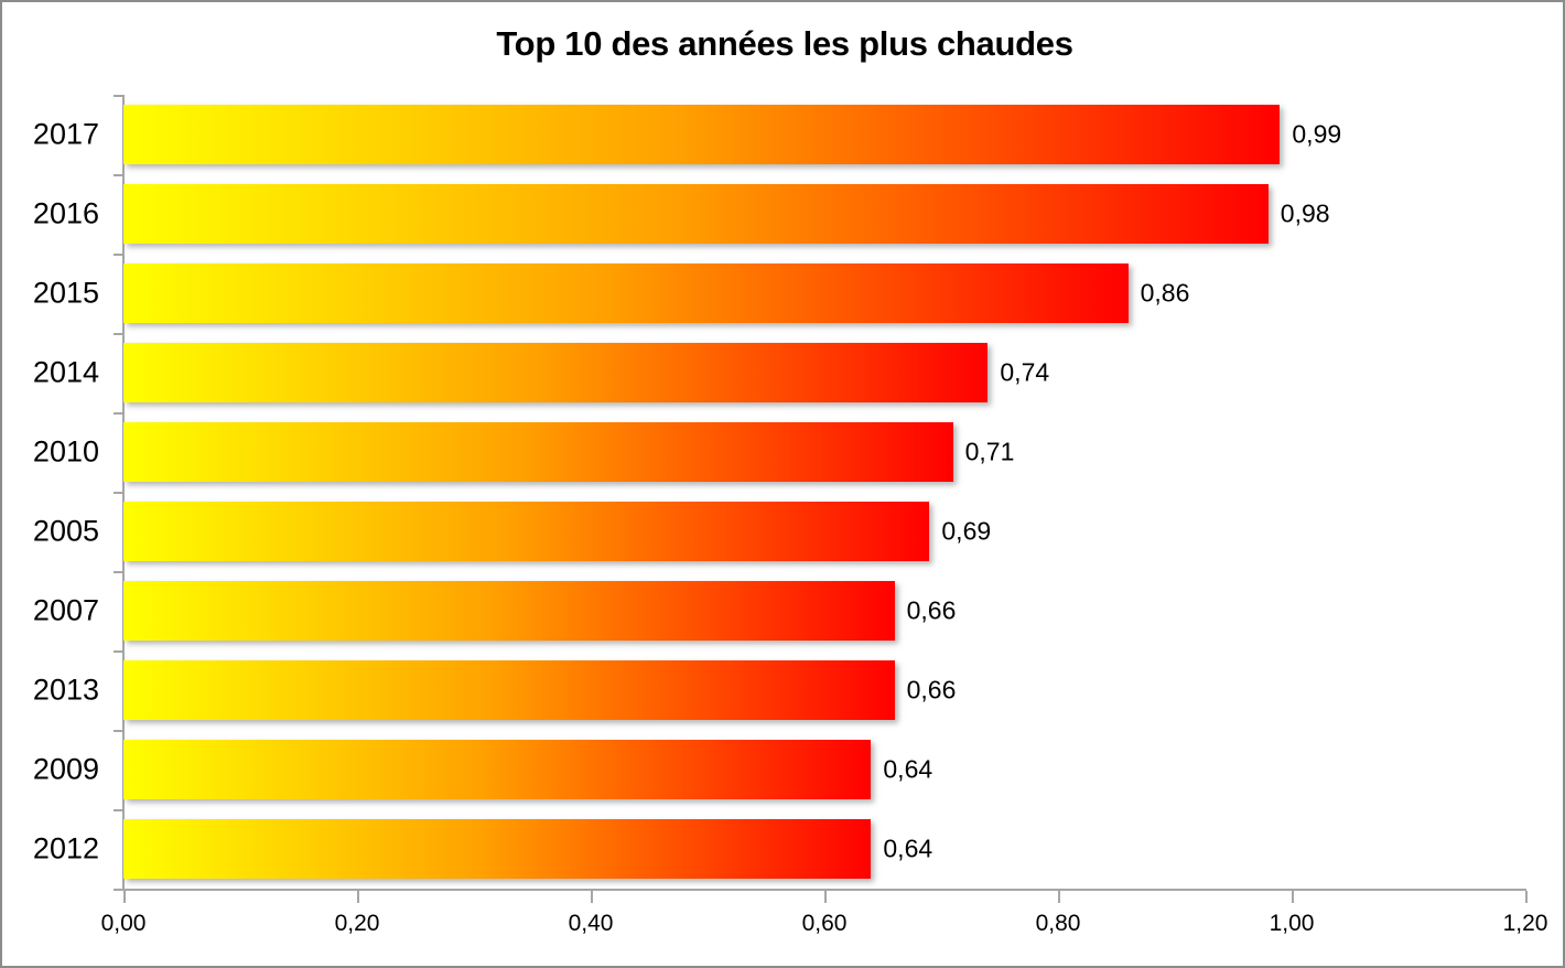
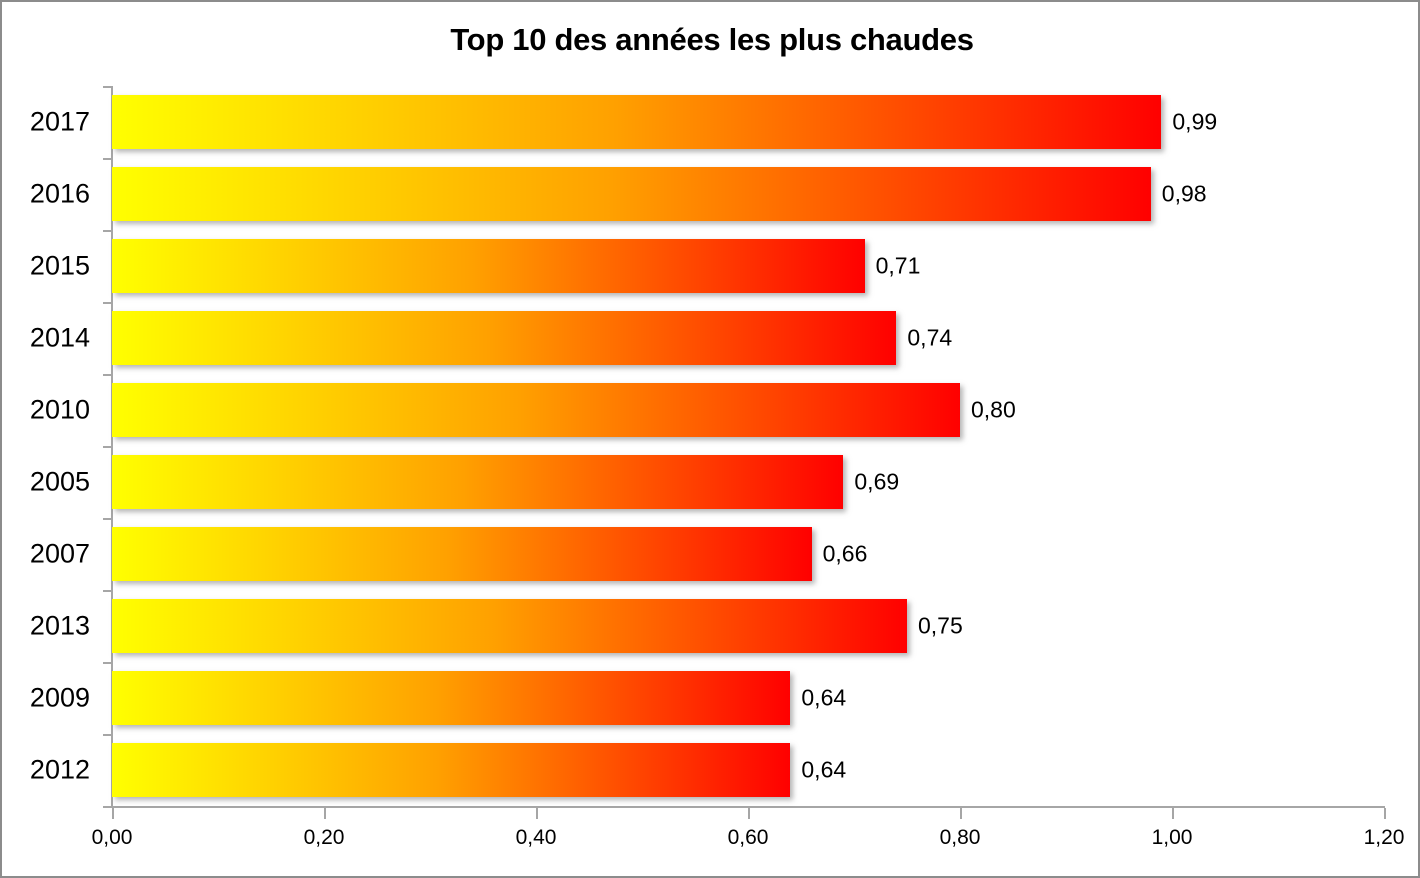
2015: 0,86 -> 0,71
2010: 0,71 -> 0,80
2013: 0,66 -> 0,75
